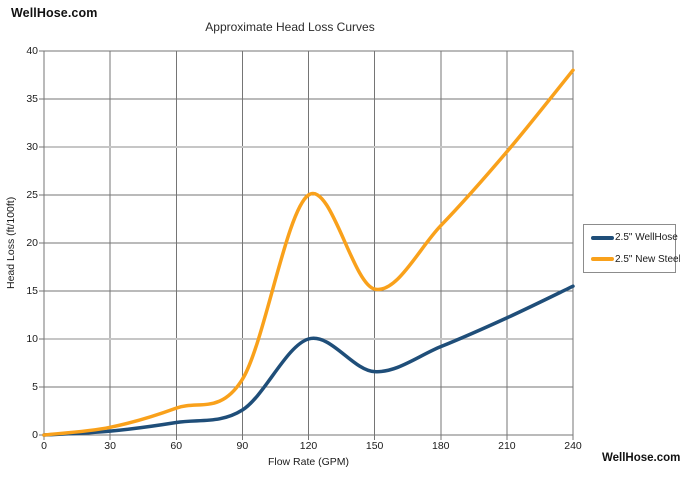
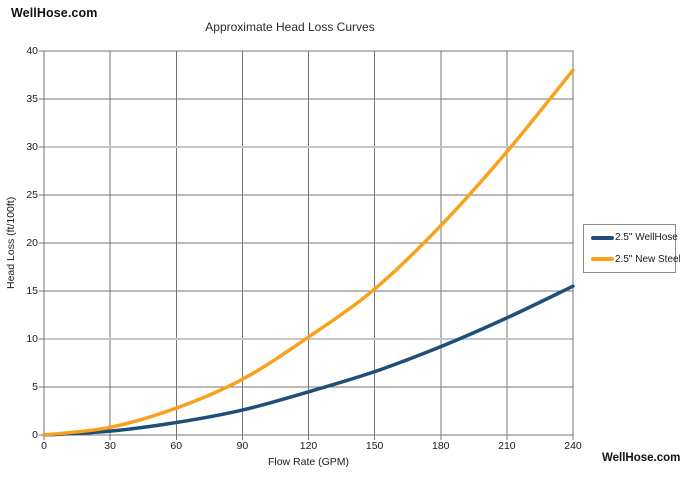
2.5" WellHose/120: 10 -> 4
2.5" New Steel/120: 25 -> 10
